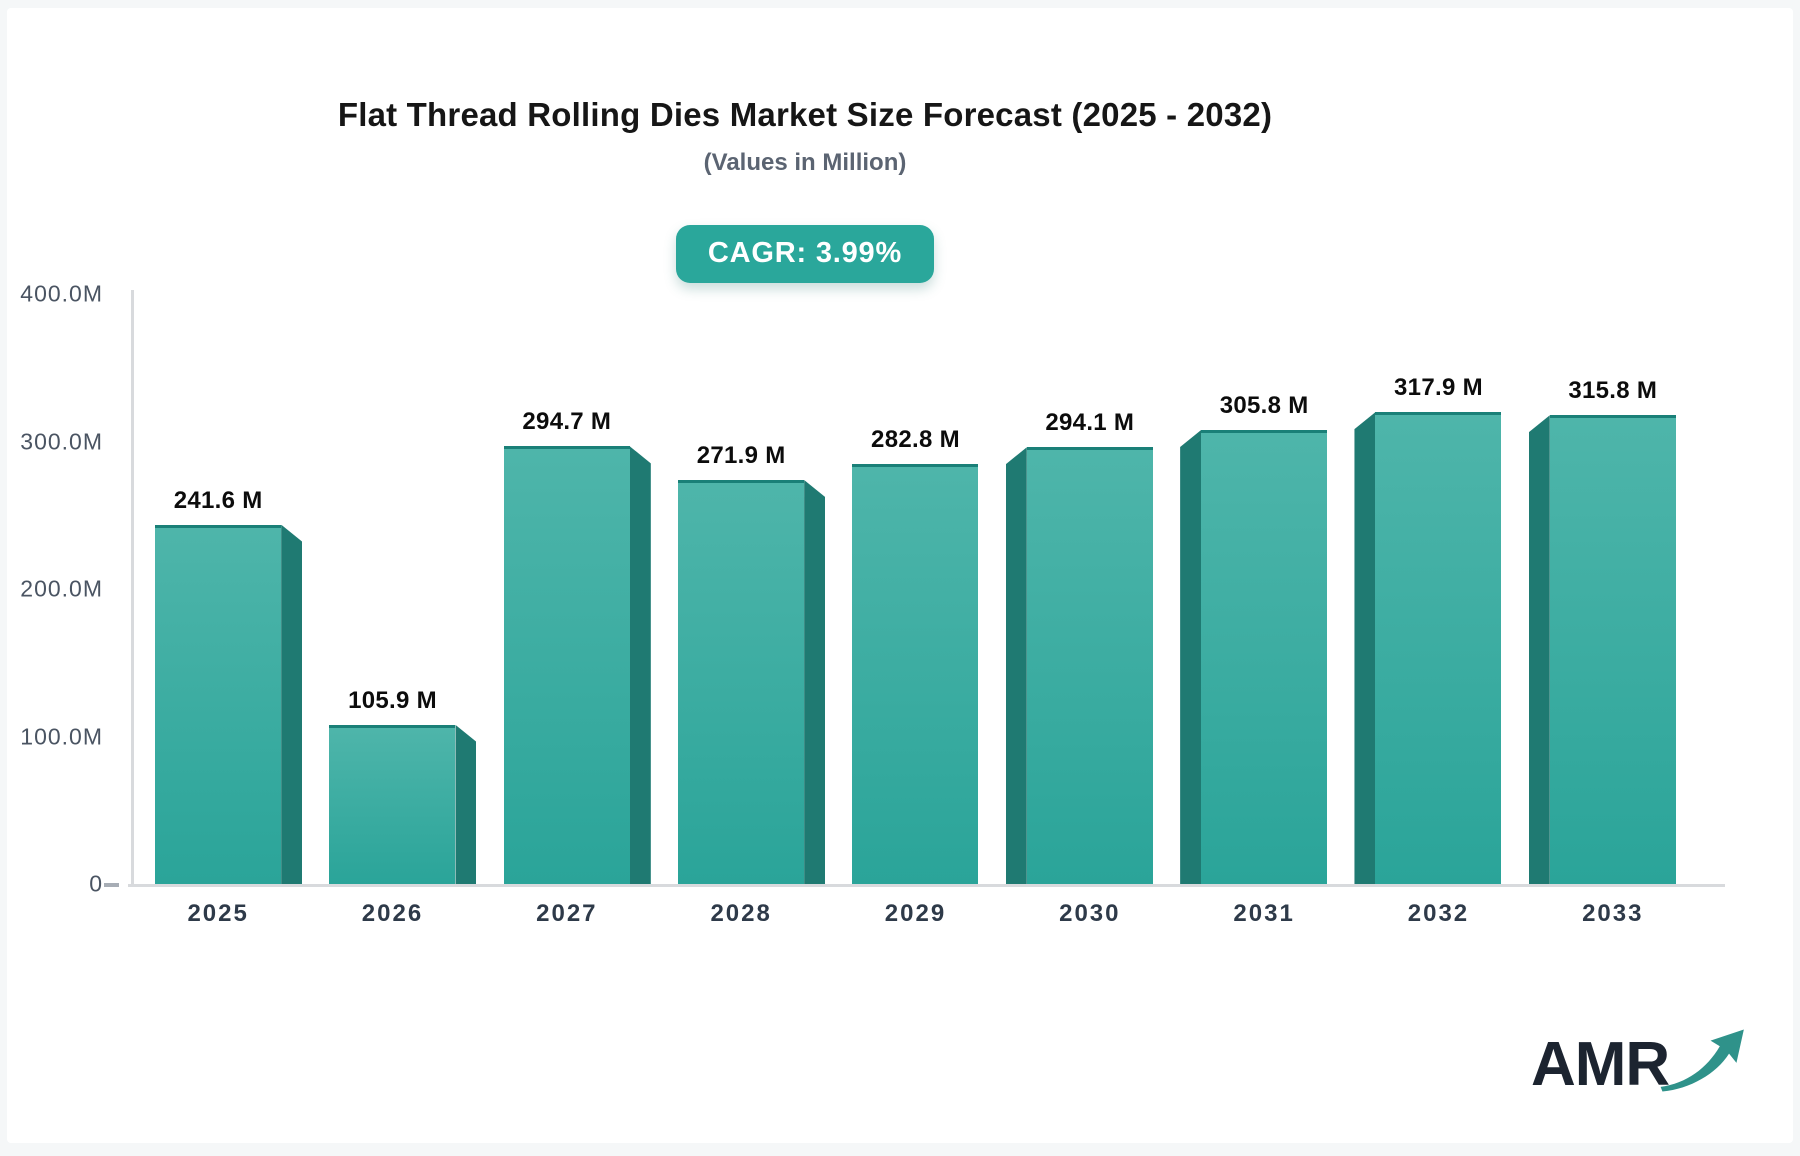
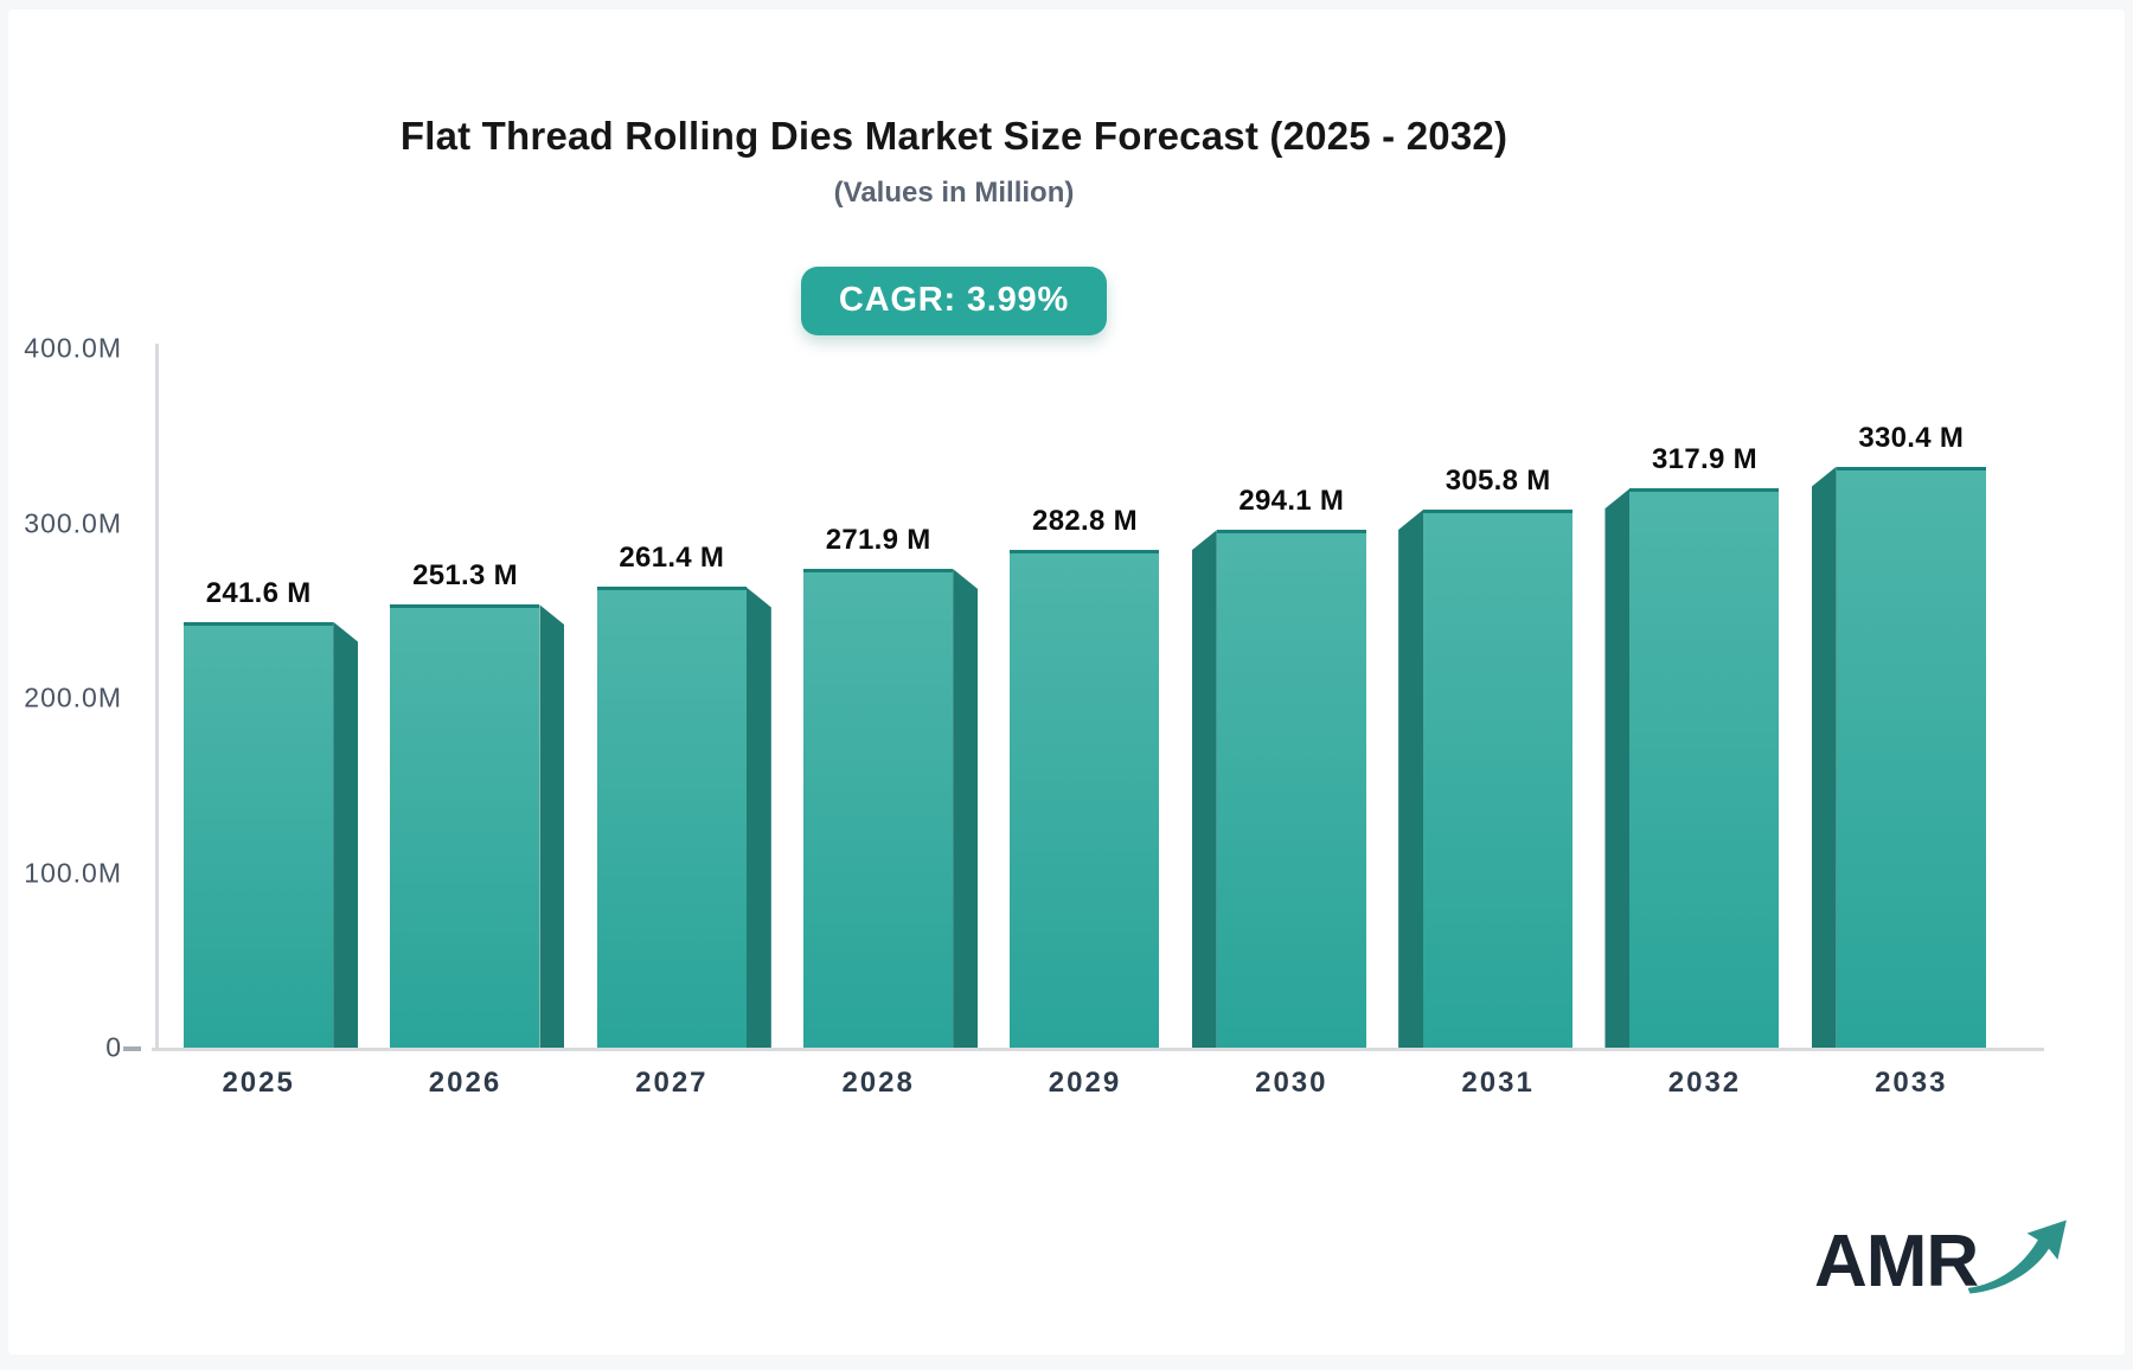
2026: 105.9 -> 251.3
2027: 294.7 -> 261.4
2033: 315.8 -> 330.4
